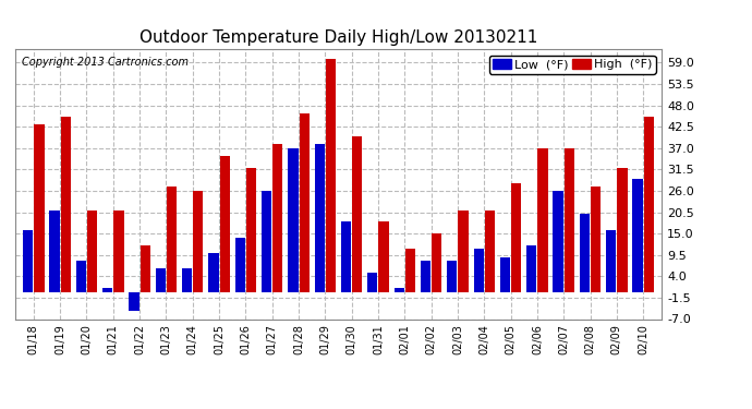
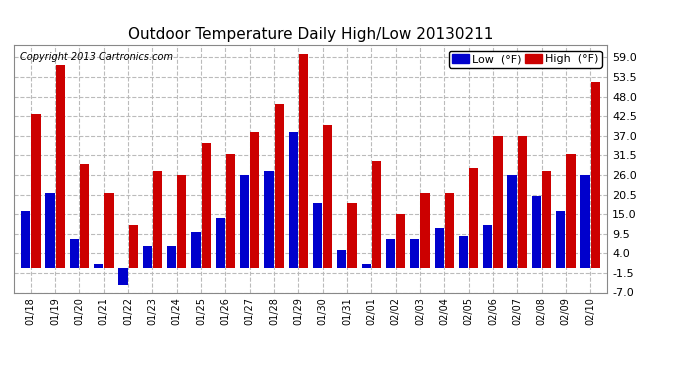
High (°F)/01/19: 45 -> 57
High (°F)/01/20: 21 -> 29
Low (°F)/01/28: 37 -> 27
High (°F)/02/01: 11 -> 30
Low (°F)/02/10: 29 -> 26
High (°F)/02/10: 45 -> 52
